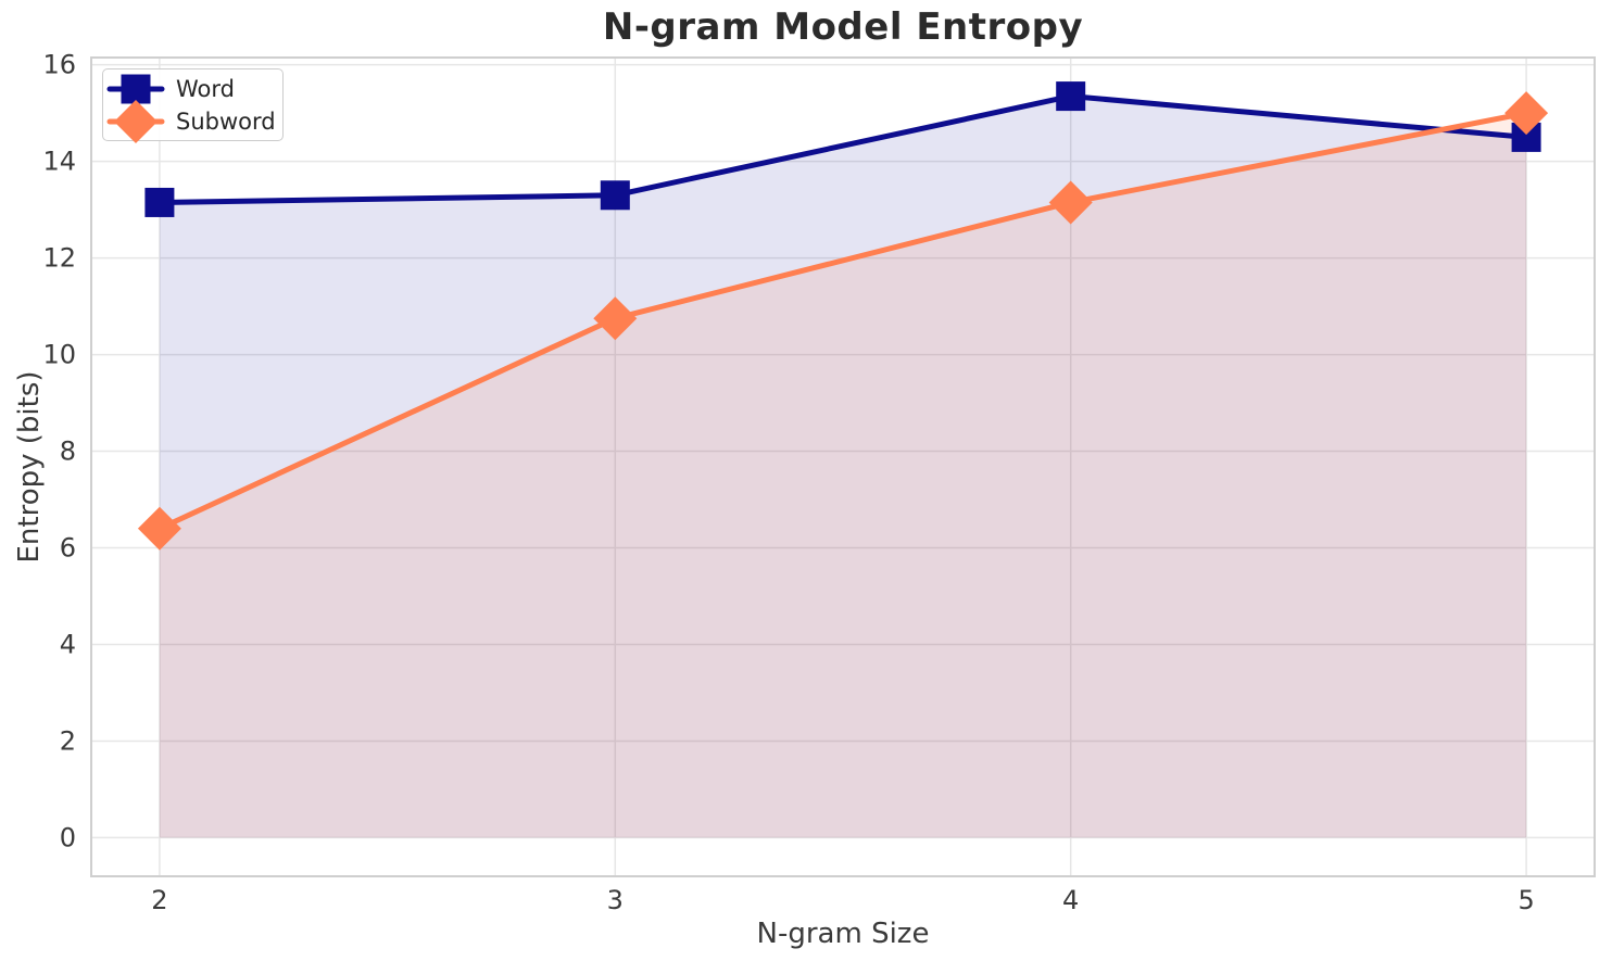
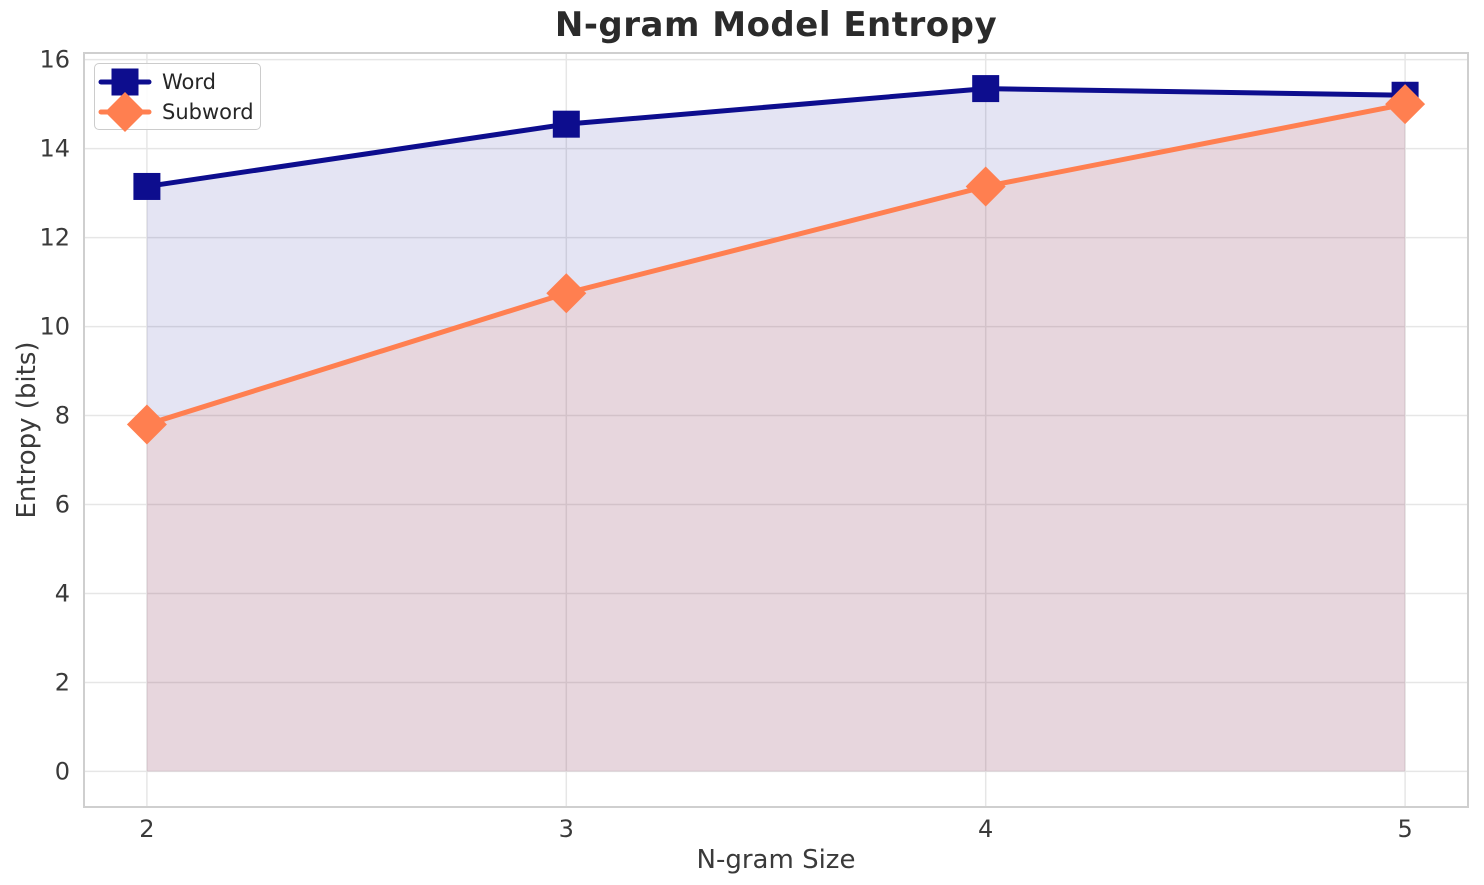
Subword/2: 6.4 -> 7.8
Word/3: 13.3 -> 14.6
Word/5: 14.5 -> 15.2
